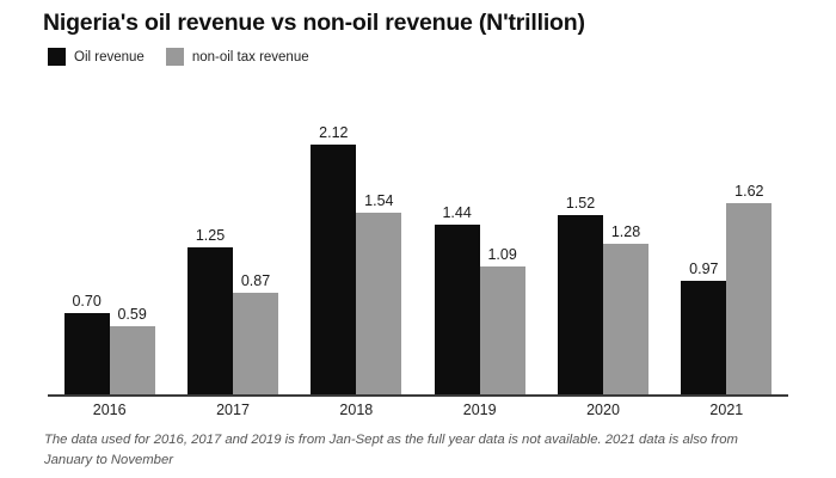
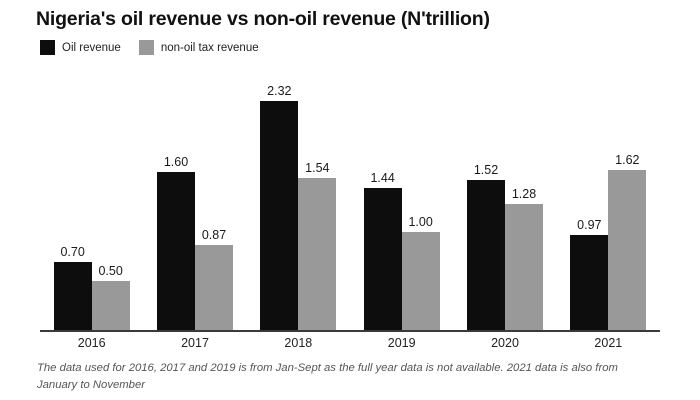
non-oil tax revenue/2016: 0.59 -> 0.50
Oil revenue/2017: 1.25 -> 1.60
Oil revenue/2018: 2.12 -> 2.32
non-oil tax revenue/2019: 1.09 -> 1.00
